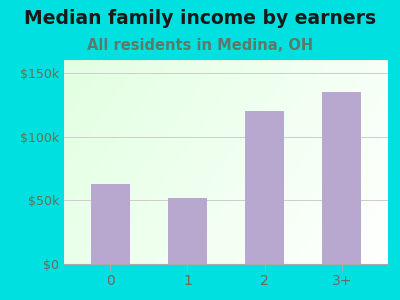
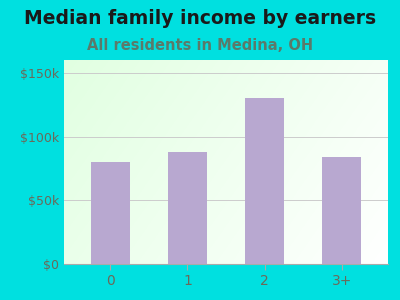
0: $63k -> $80k
1: $52k -> $88k
2: $120k -> $130k
3+: $135k -> $84k
